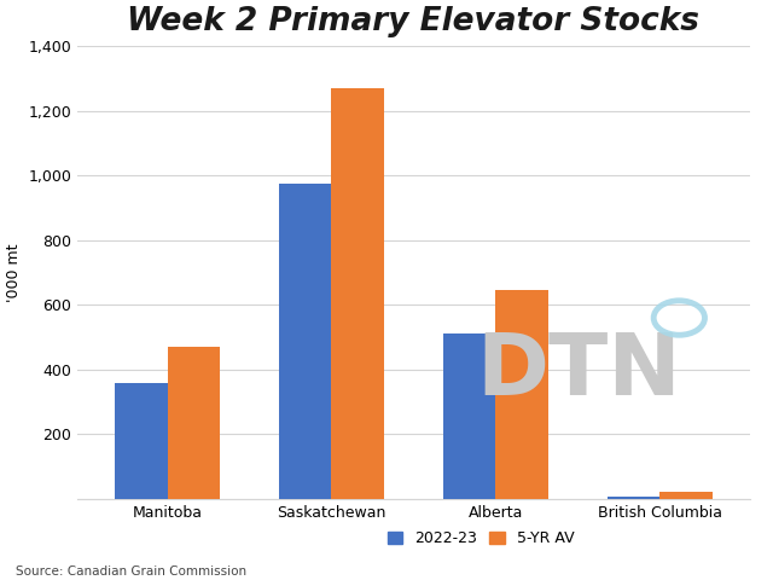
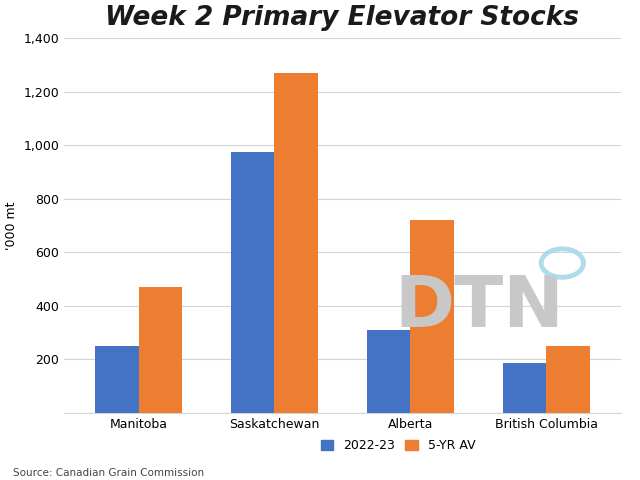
2022-23/Manitoba: 360 -> 250
2022-23/Alberta: 510 -> 310
5-YR AV/Alberta: 648 -> 720
2022-23/British Columbia: 8 -> 185
5-YR AV/British Columbia: 22 -> 250
